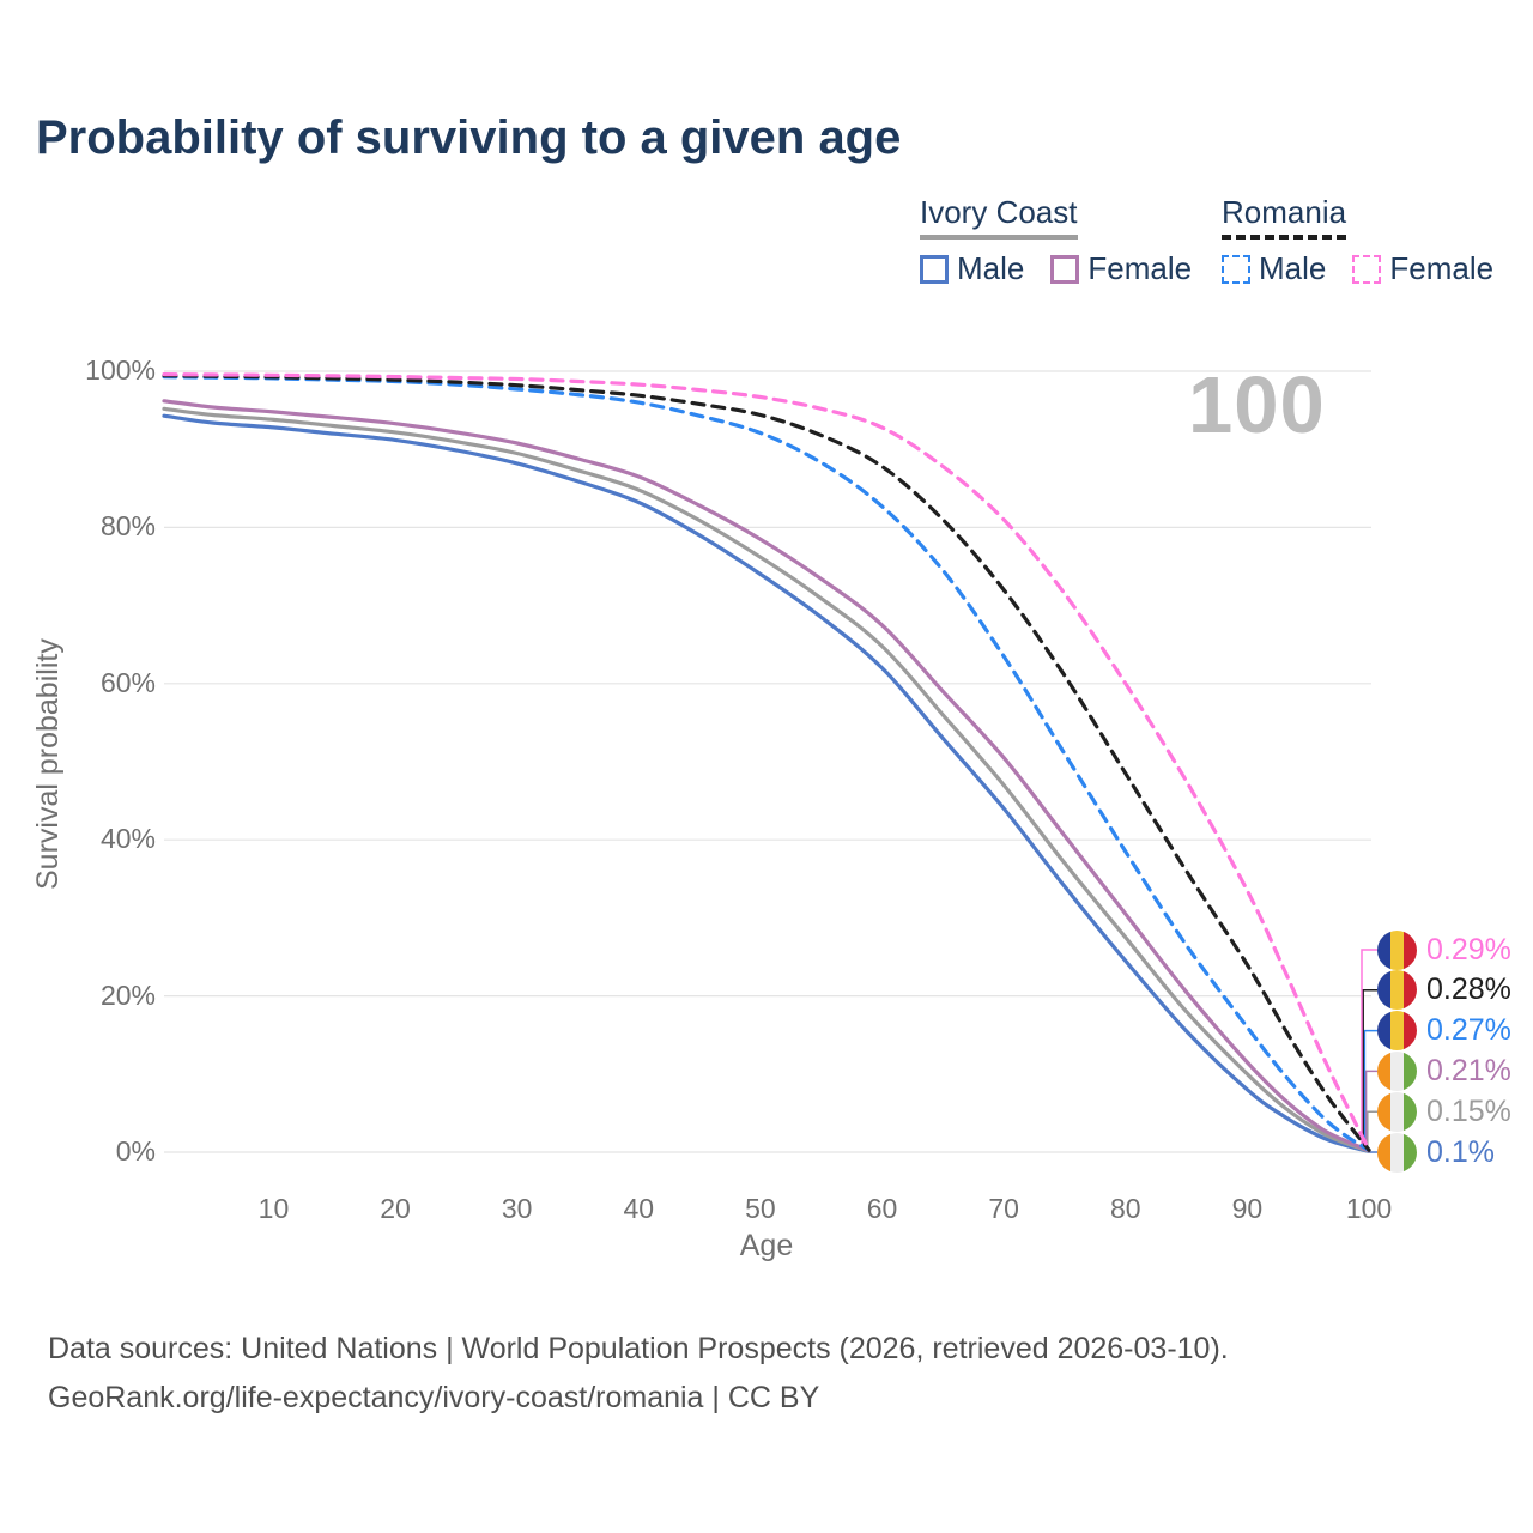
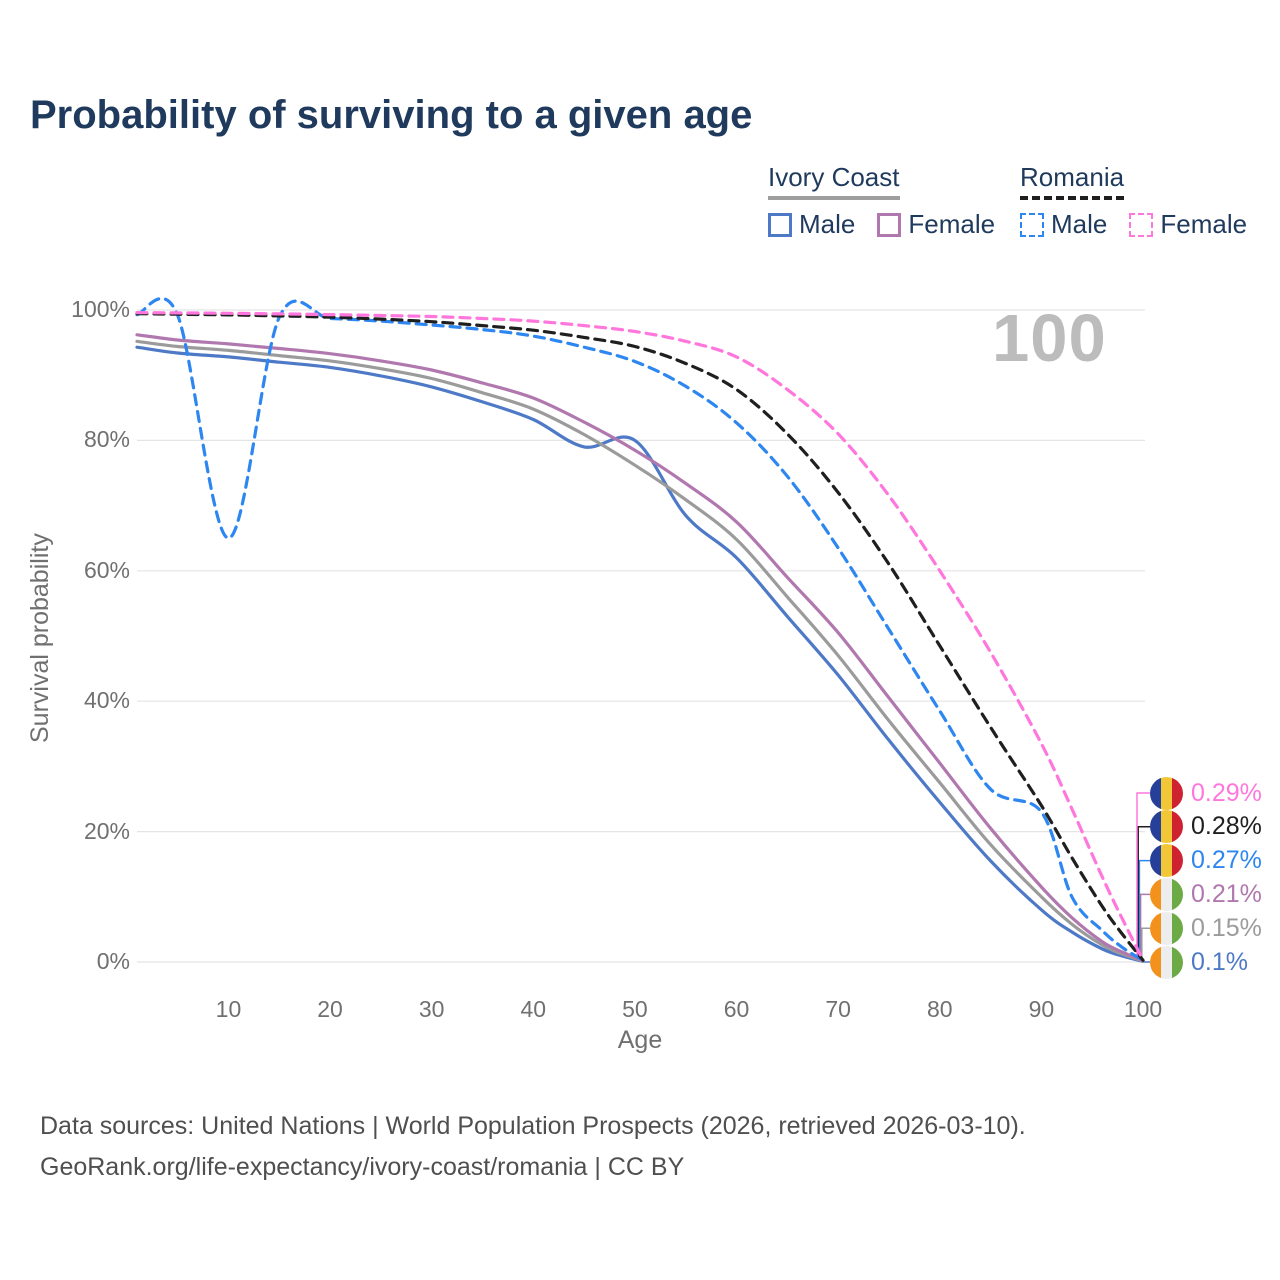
Romania Male/10: 99% -> 65%
Ivory Coast Male/50: 74% -> 80%
Romania Male/90: 16% -> 23%
